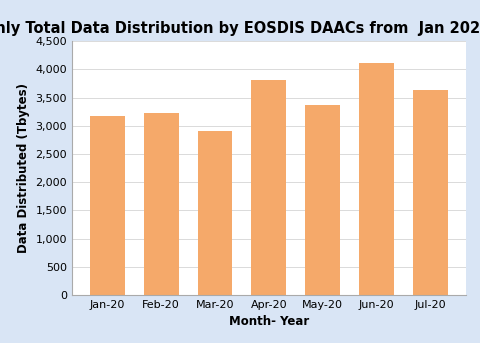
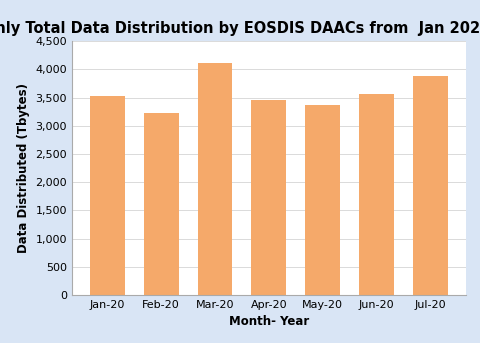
Jan-20: 3,180 -> 3,530
Mar-20: 2,900 -> 4,110
Apr-20: 3,820 -> 3,460
Jun-20: 4,120 -> 3,570
Jul-20: 3,640 -> 3,880
